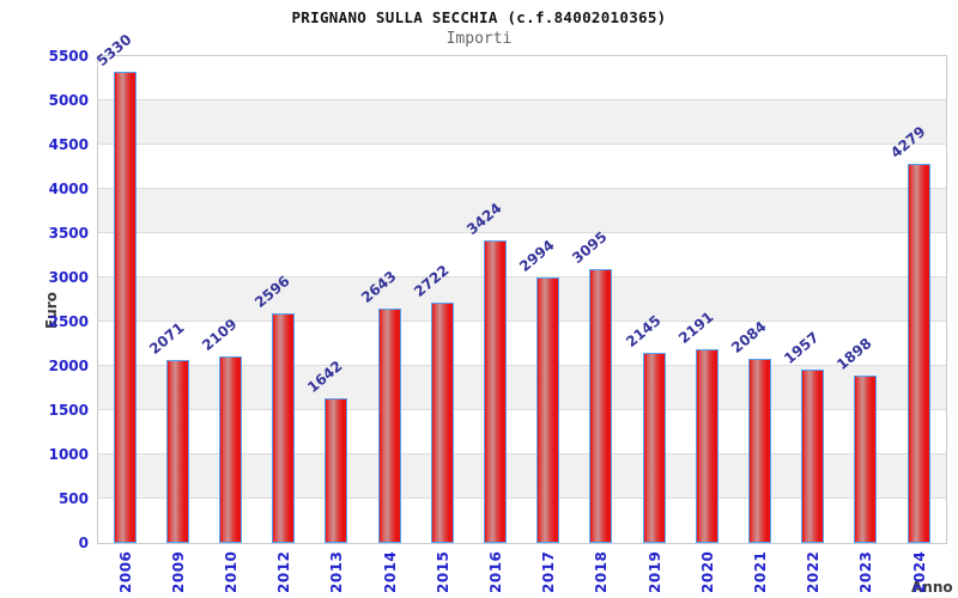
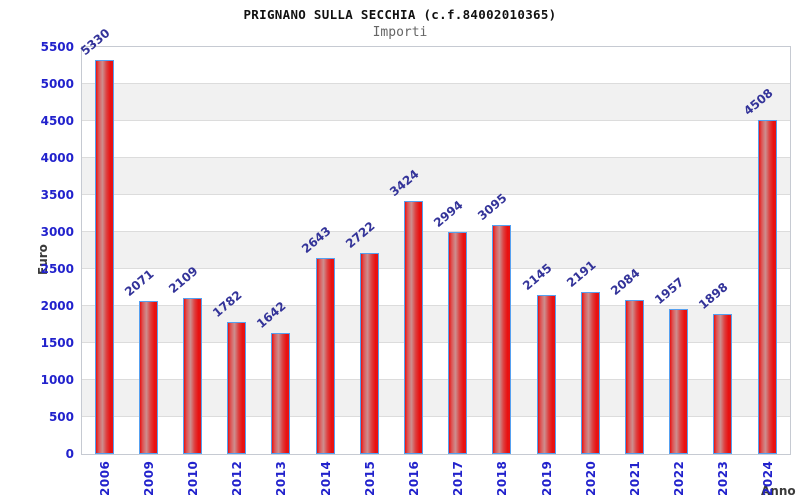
2012: 2596 -> 1782
2024: 4279 -> 4508
